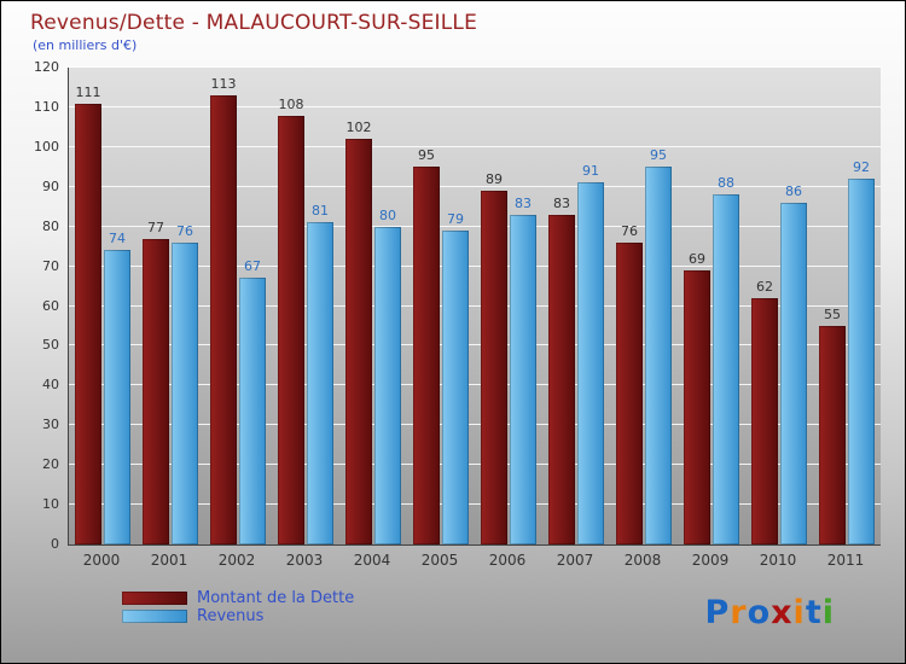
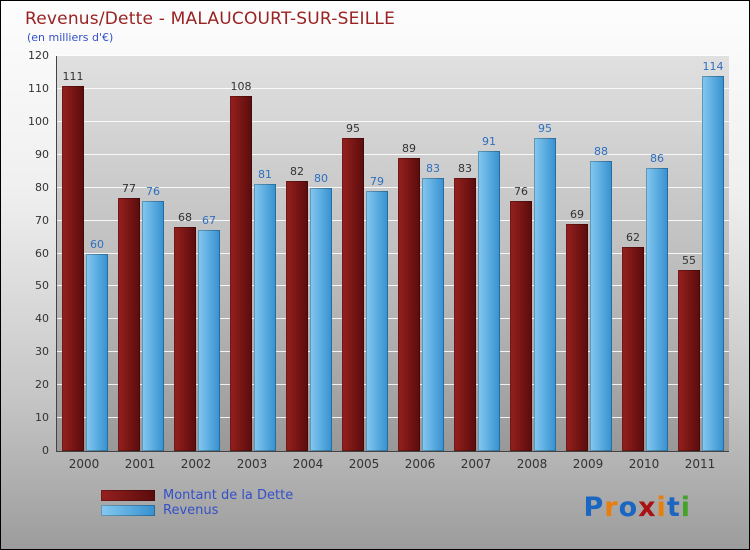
Revenus/2000: 74 -> 60
Montant de la Dette/2002: 113 -> 68
Montant de la Dette/2004: 102 -> 82
Revenus/2011: 92 -> 114
